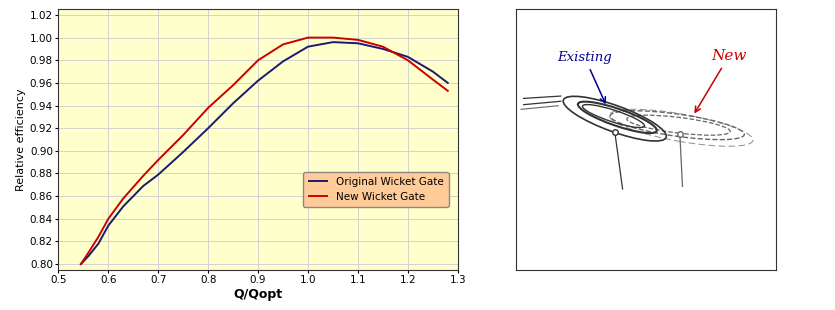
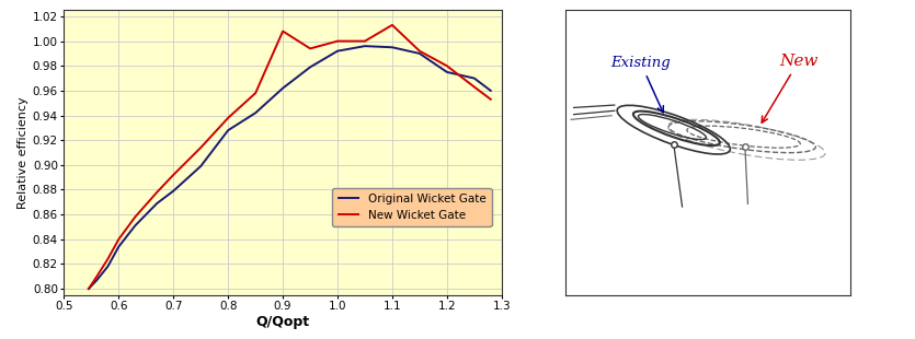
Original Wicket Gate/0.8: 0.920 -> 0.928
New Wicket Gate/0.9: 0.980 -> 1.008
New Wicket Gate/1.1: 0.998 -> 1.013
Original Wicket Gate/1.2: 0.983 -> 0.975
